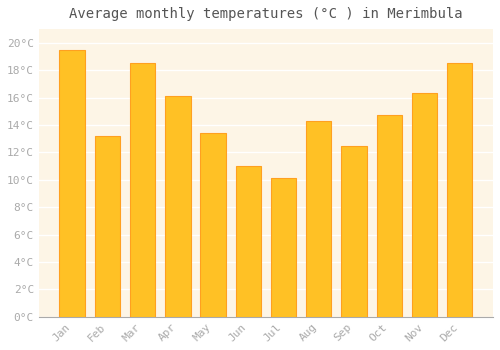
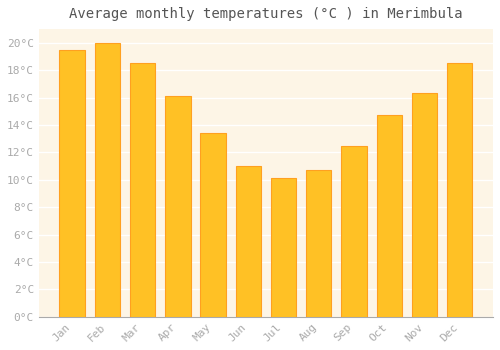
Feb: 13.2°C -> 20.0°C
Aug: 14.3°C -> 10.7°C
